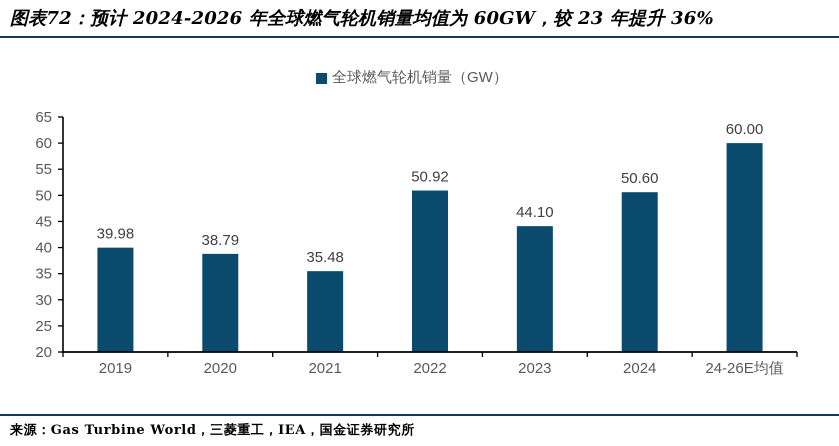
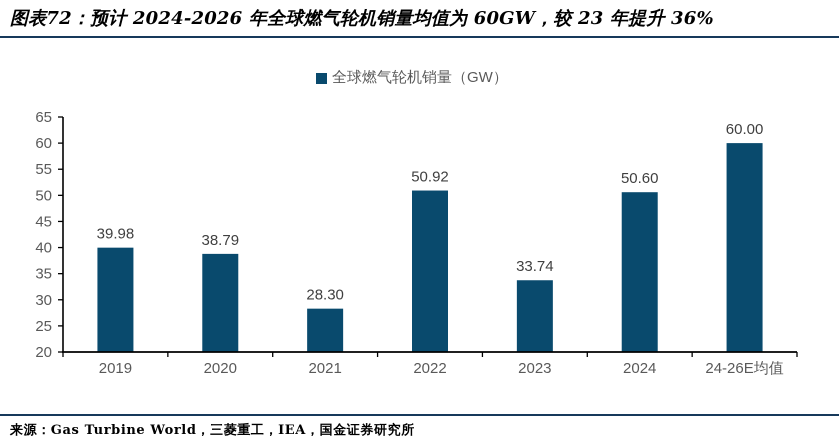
2021: 35.48 -> 28.30
2023: 44.10 -> 33.74
